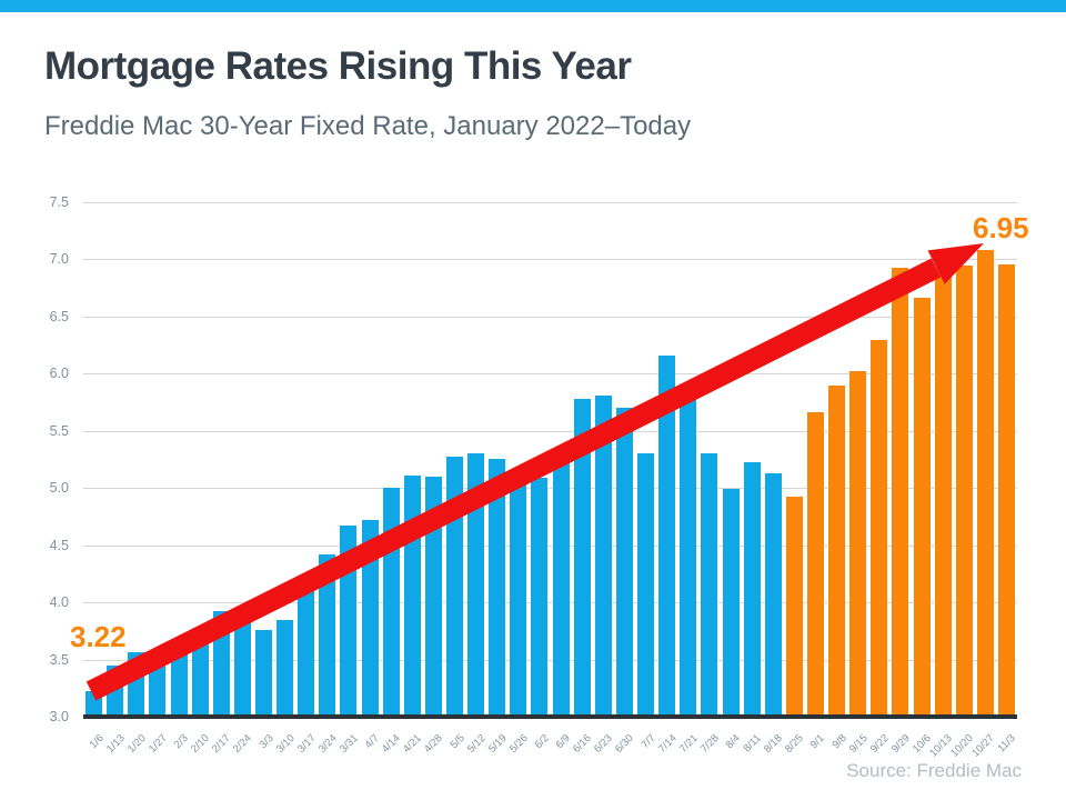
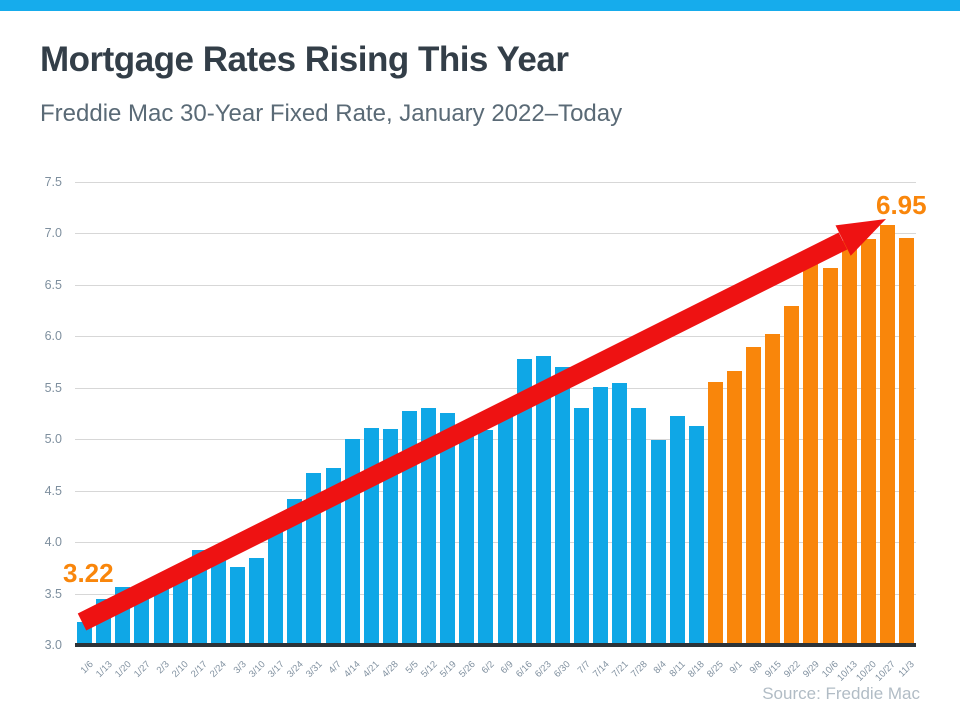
7/14: 6.16 -> 5.51
7/21: 5.88 -> 5.54
8/25: 4.92 -> 5.55
9/29: 6.92 -> 6.70
